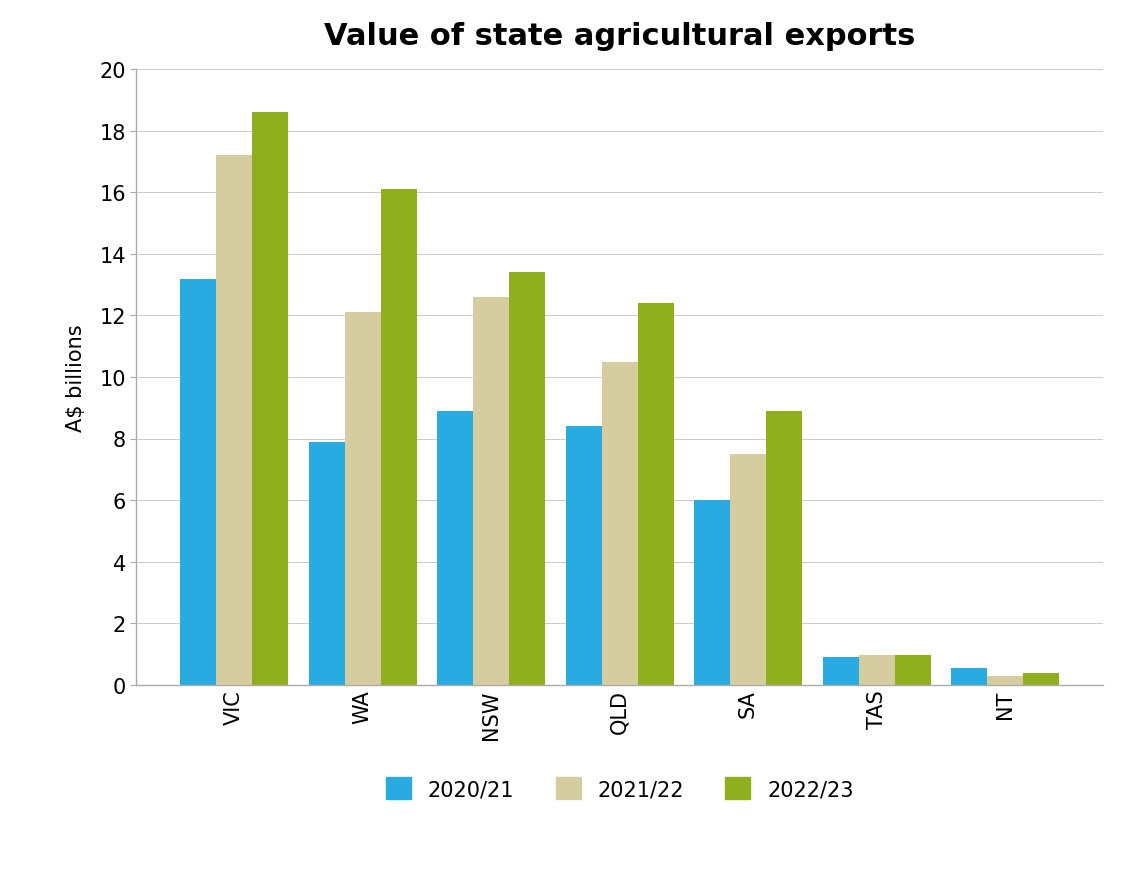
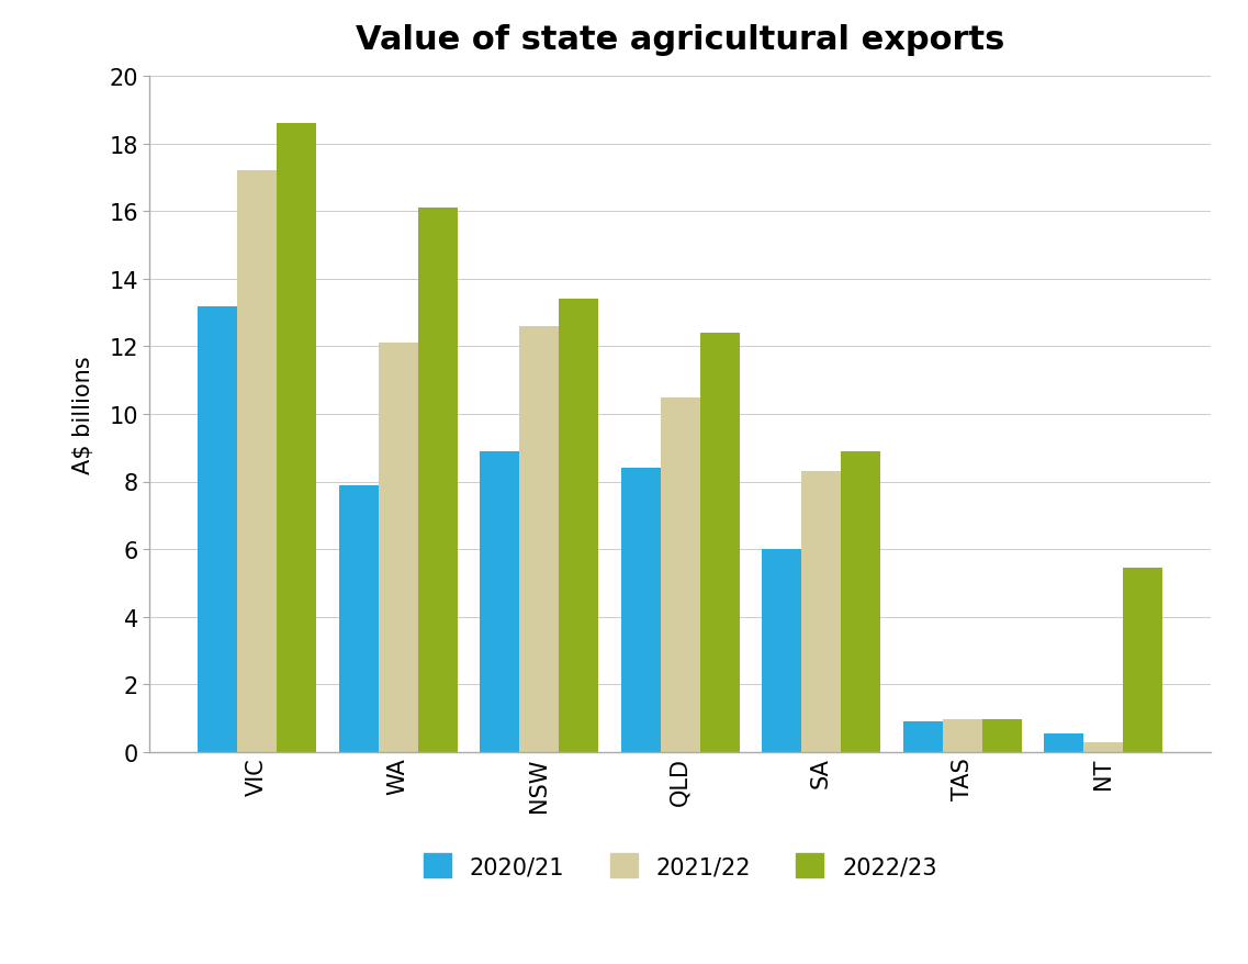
2021/22/SA: 7.50 -> 8.30
2022/23/NT: 0.38 -> 5.45
